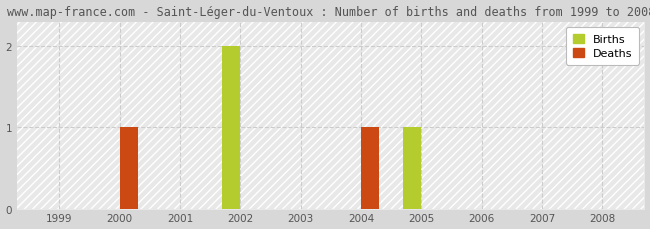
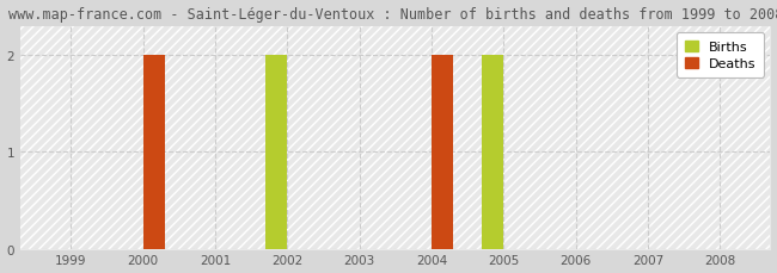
Deaths/2000: 1 -> 2
Deaths/2004: 1 -> 2
Births/2005: 1 -> 2
